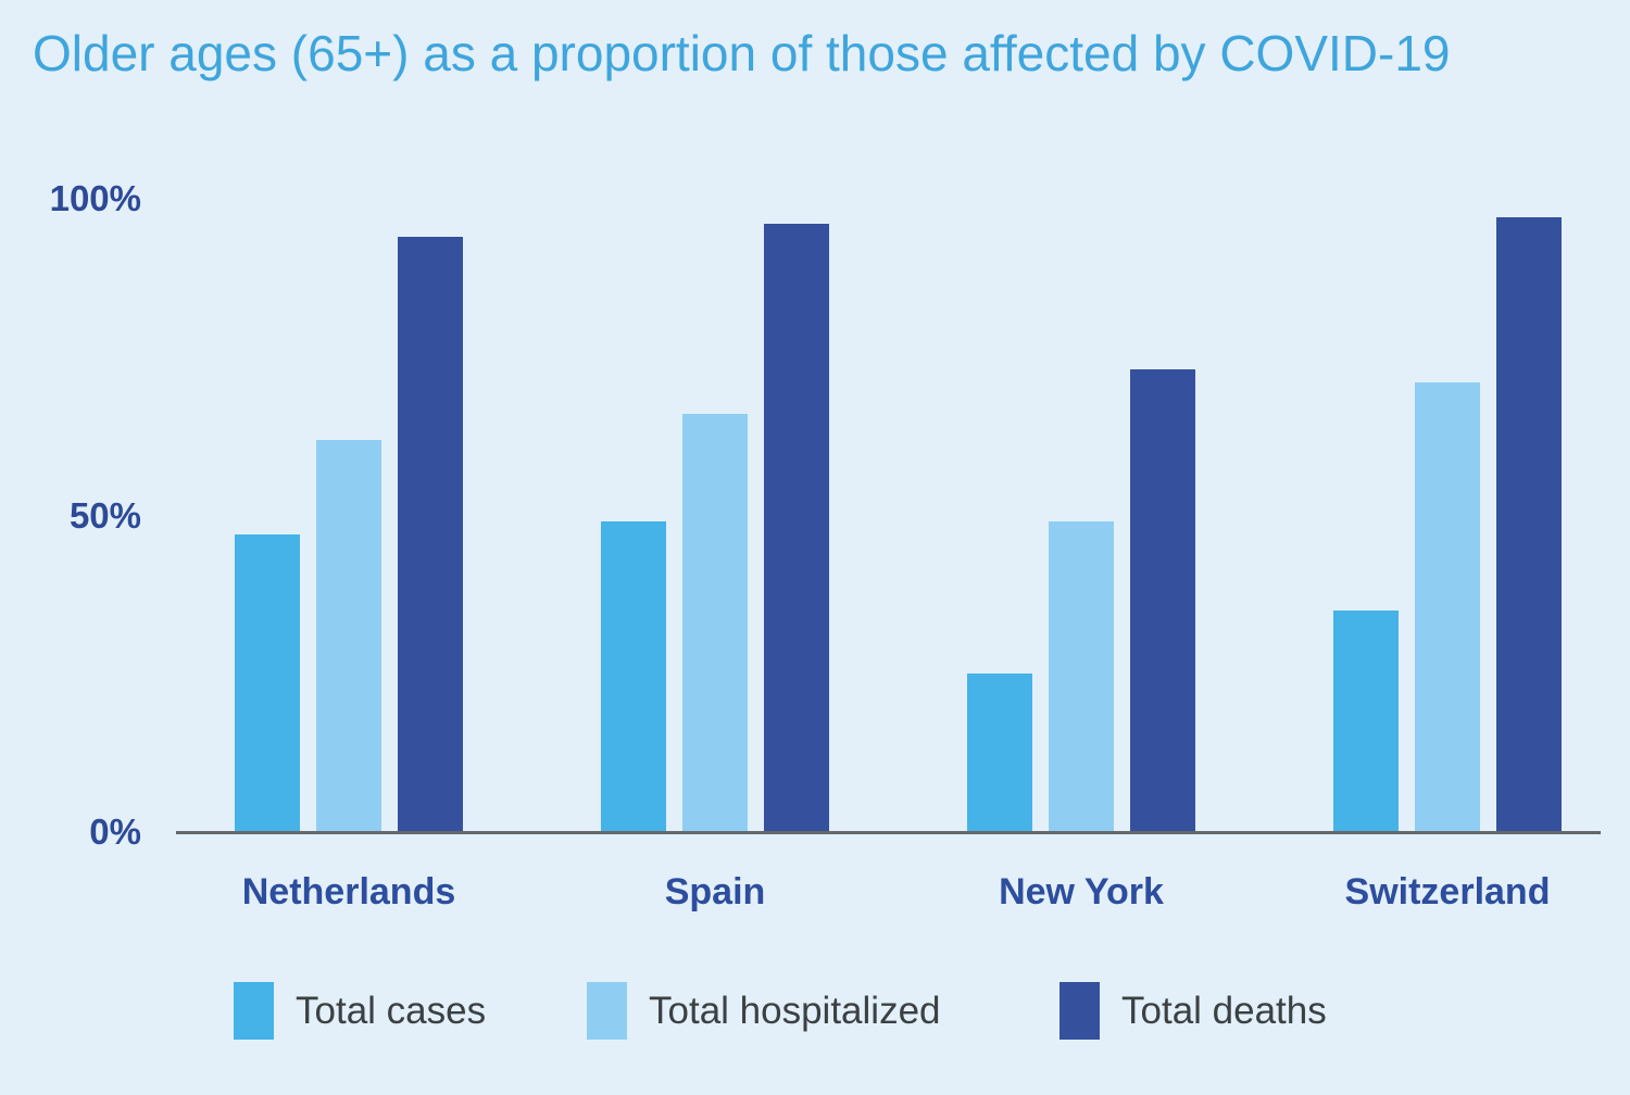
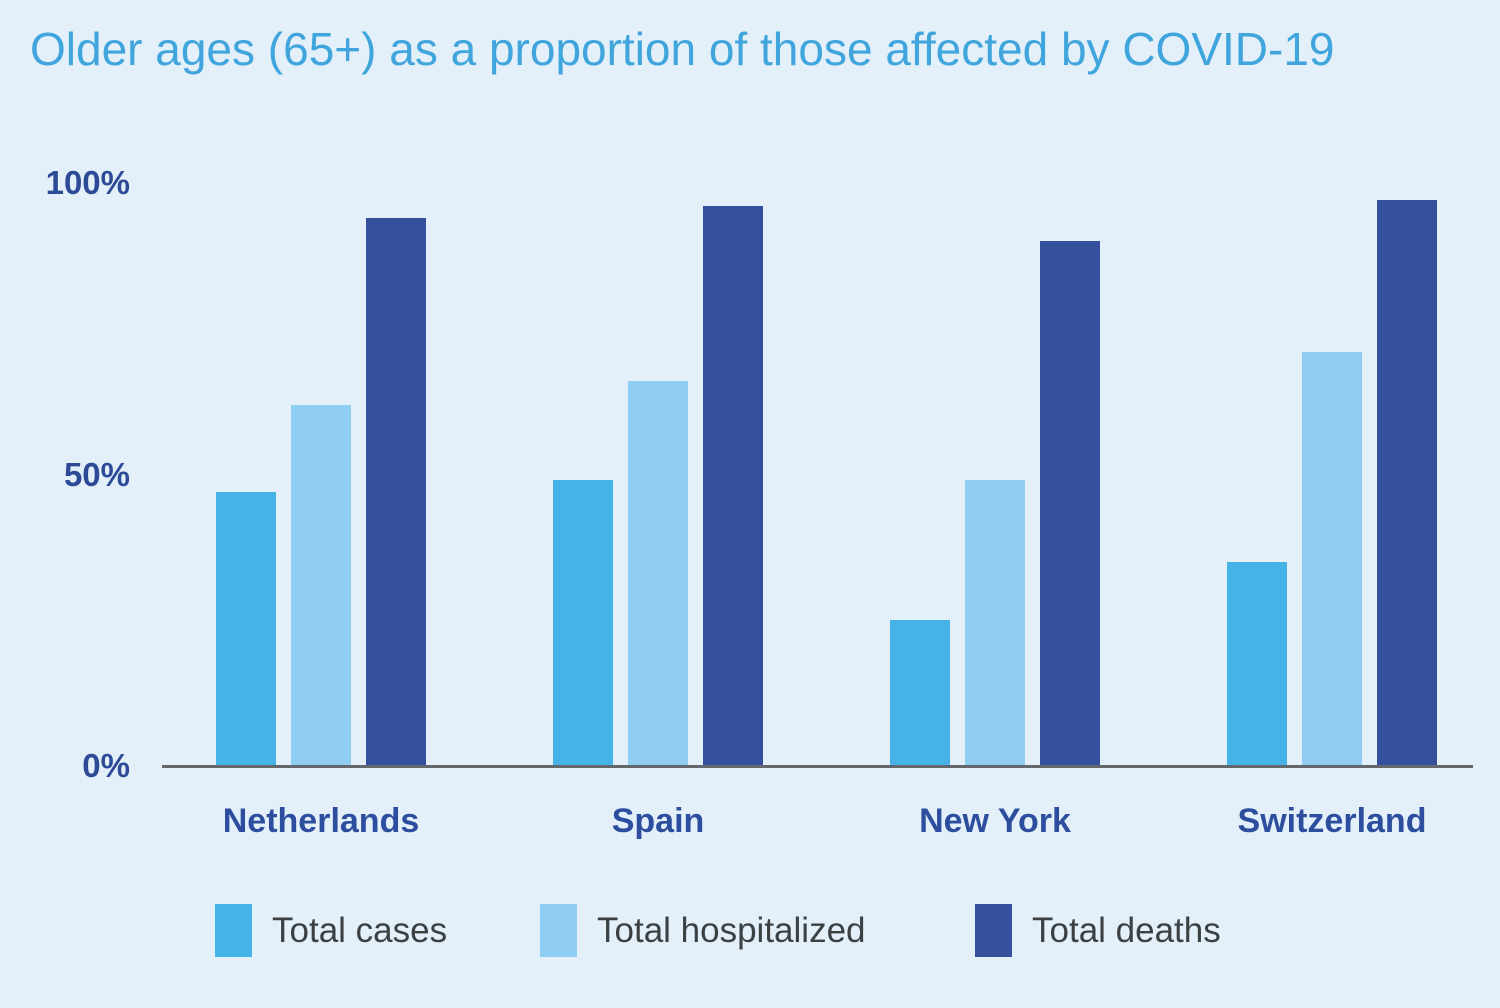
Total deaths/New York: 73% -> 90%
